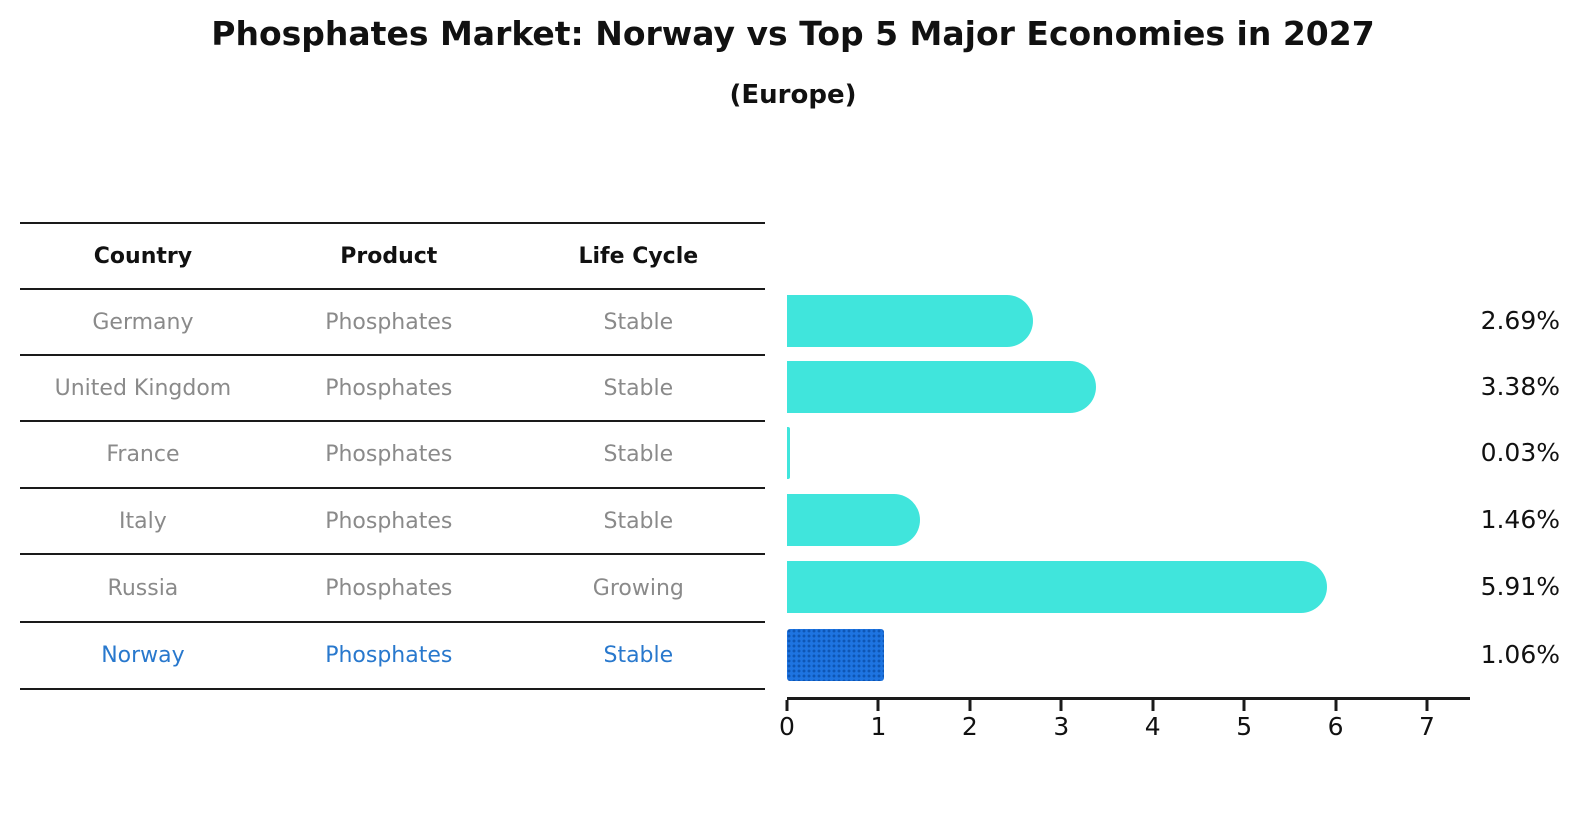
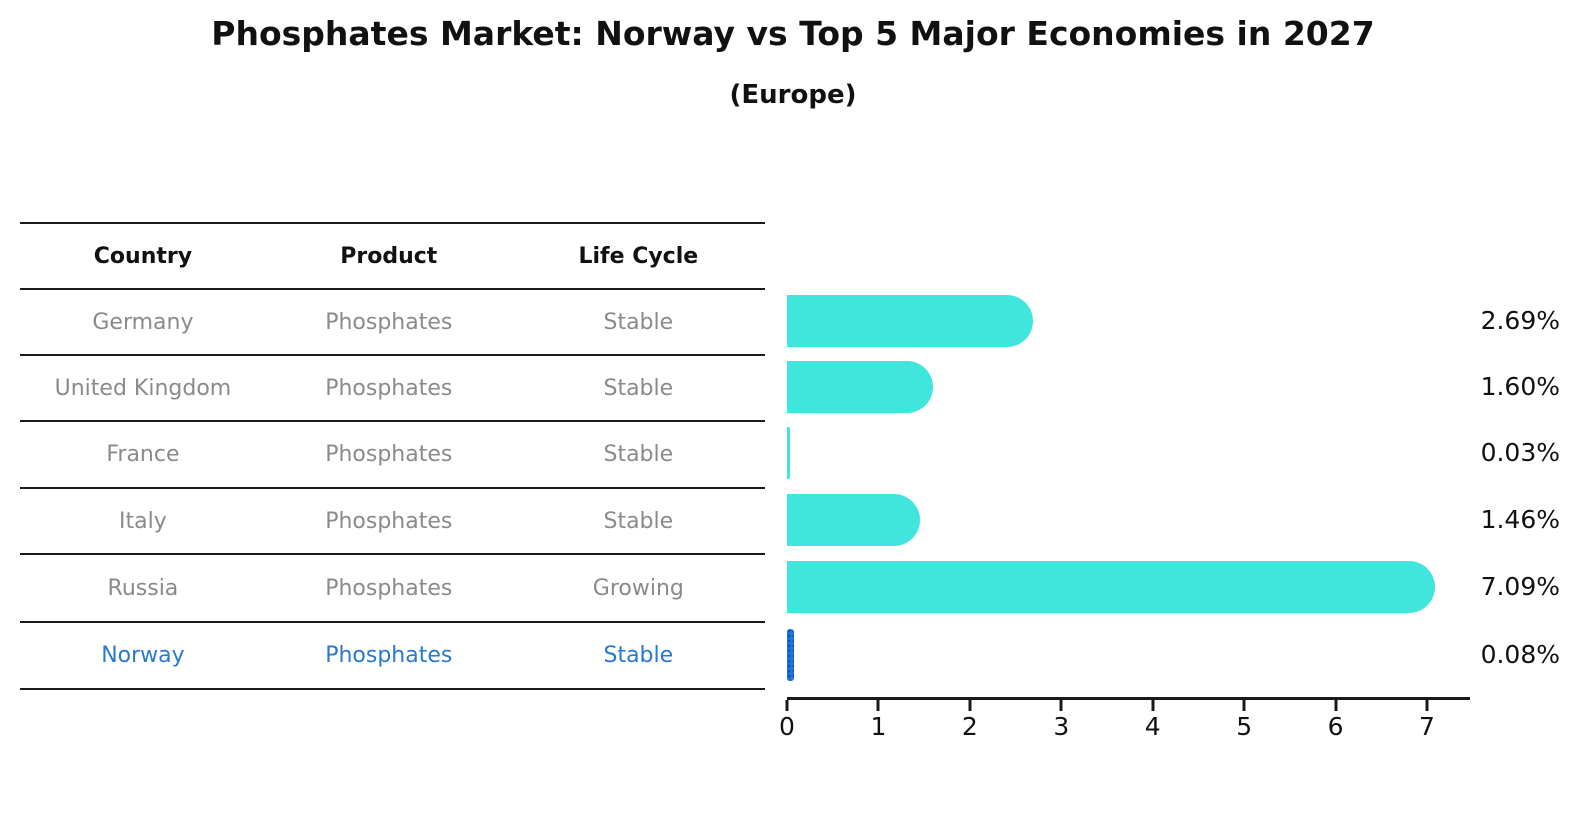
United Kingdom: 3.38% -> 1.60%
Russia: 5.91% -> 7.09%
Norway: 1.06% -> 0.08%
